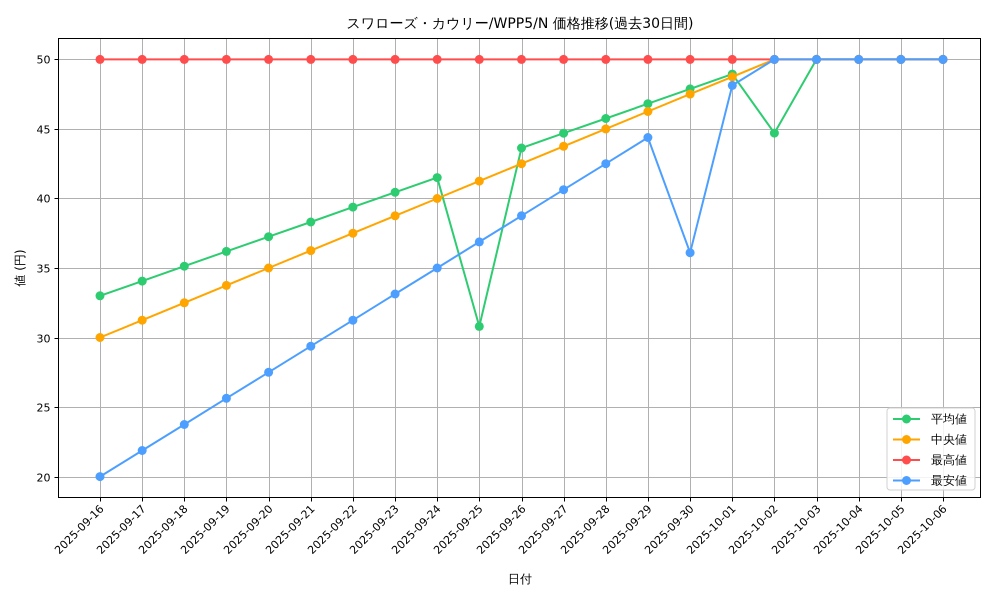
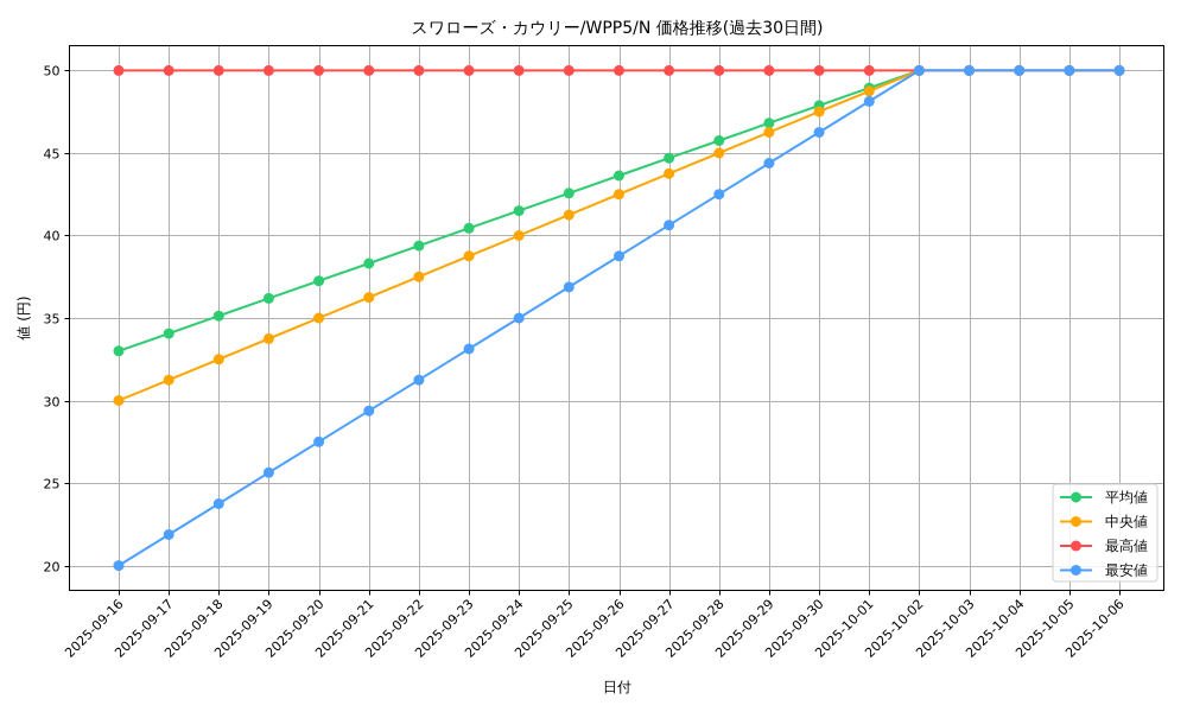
平均値/2025-09-25: 30.8 -> 42.6
最安値/2025-09-30: 36.1 -> 46.2
平均値/2025-10-02: 44.7 -> 50.0
